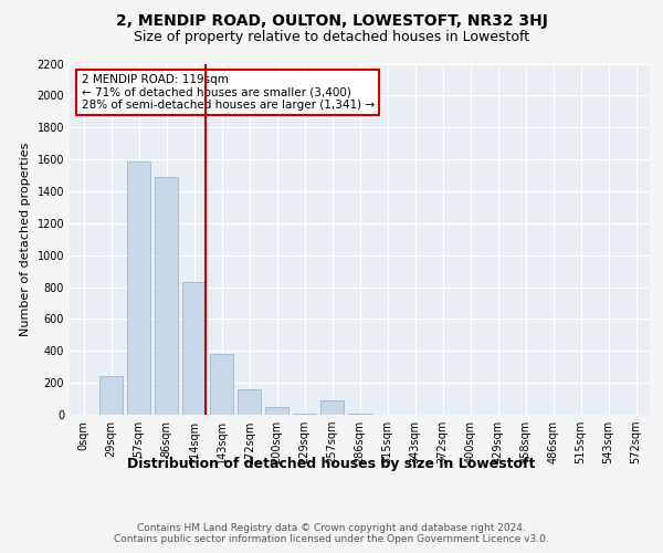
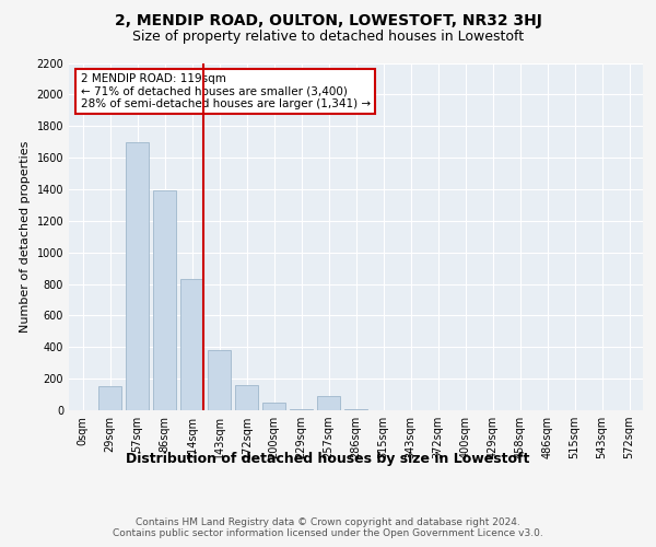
29sqm: 240 -> 150
57sqm: 1590 -> 1700
86sqm: 1490 -> 1390
